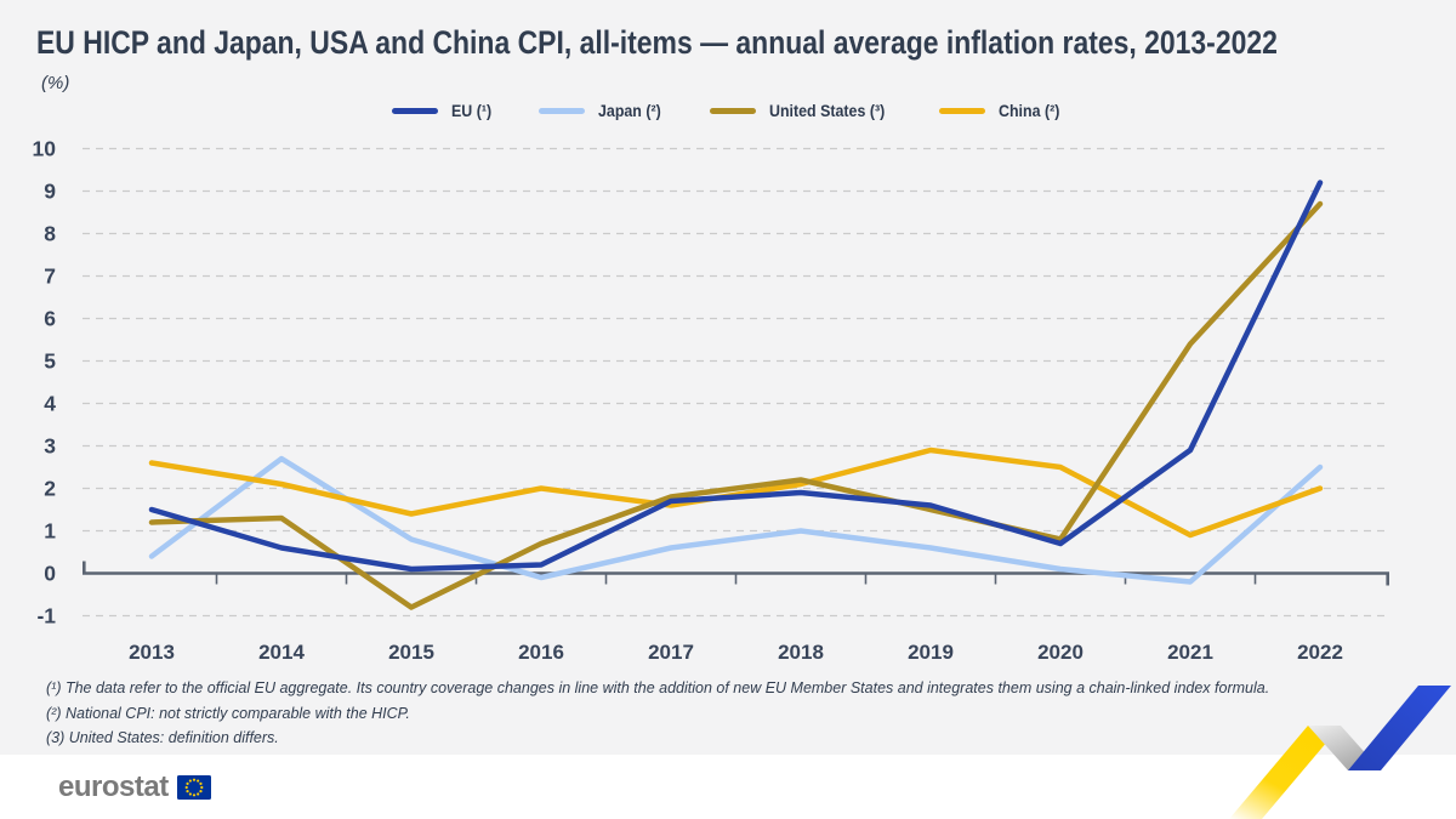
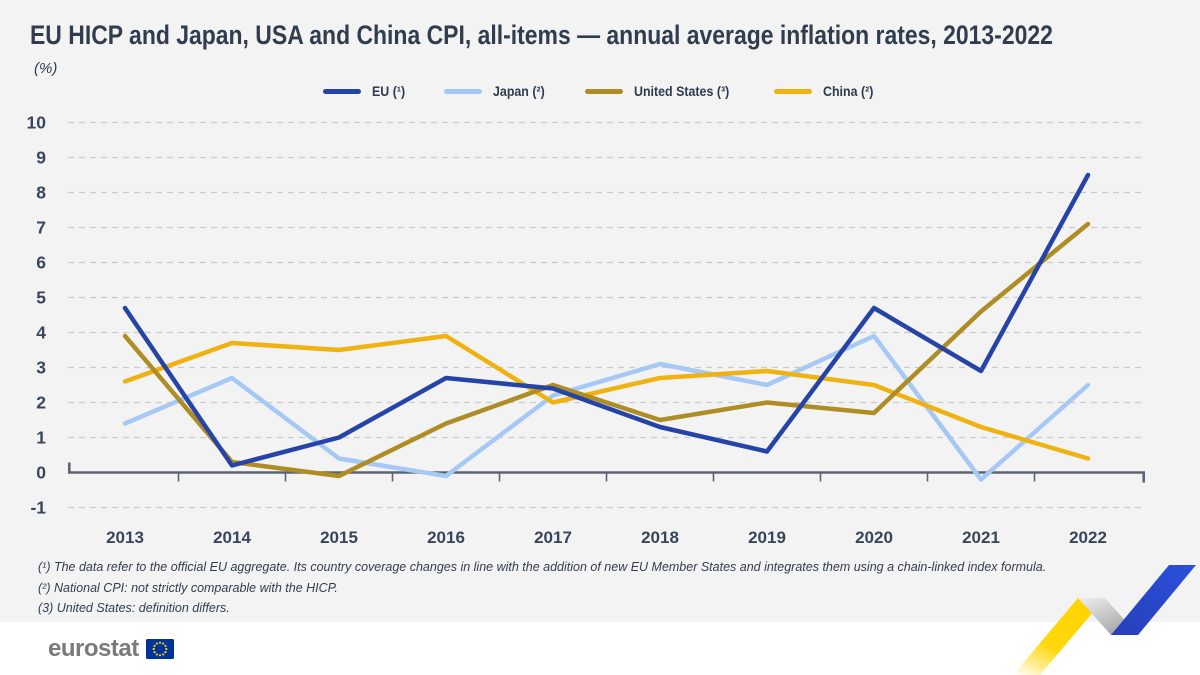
EU (¹)/2013: 1.5 -> 4.7
Japan (²)/2013: 0.4 -> 1.4
United States (³)/2013: 1.2 -> 3.9
EU (¹)/2014: 0.6 -> 0.2
United States (³)/2014: 1.3 -> 0.3
China (²)/2014: 2.1 -> 3.7
EU (¹)/2015: 0.1 -> 1.0
Japan (²)/2015: 0.8 -> 0.4
United States (³)/2015: -0.8 -> -0.1
China (²)/2015: 1.4 -> 3.5
EU (¹)/2016: 0.2 -> 2.7
United States (³)/2016: 0.7 -> 1.4
China (²)/2016: 2.0 -> 3.9
EU (¹)/2017: 1.7 -> 2.4
Japan (²)/2017: 0.6 -> 2.2
United States (³)/2017: 1.8 -> 2.5
China (²)/2017: 1.6 -> 2.0
EU (¹)/2018: 1.9 -> 1.3
Japan (²)/2018: 1.0 -> 3.1
United States (³)/2018: 2.2 -> 1.5
China (²)/2018: 2.1 -> 2.7
EU (¹)/2019: 1.6 -> 0.6
Japan (²)/2019: 0.6 -> 2.5
United States (³)/2019: 1.5 -> 2.0
EU (¹)/2020: 0.7 -> 4.7
Japan (²)/2020: 0.1 -> 3.9
United States (³)/2020: 0.8 -> 1.7
United States (³)/2021: 5.4 -> 4.6
China (²)/2021: 0.9 -> 1.3
EU (¹)/2022: 9.2 -> 8.5
United States (³)/2022: 8.7 -> 7.1
China (²)/2022: 2.0 -> 0.4
